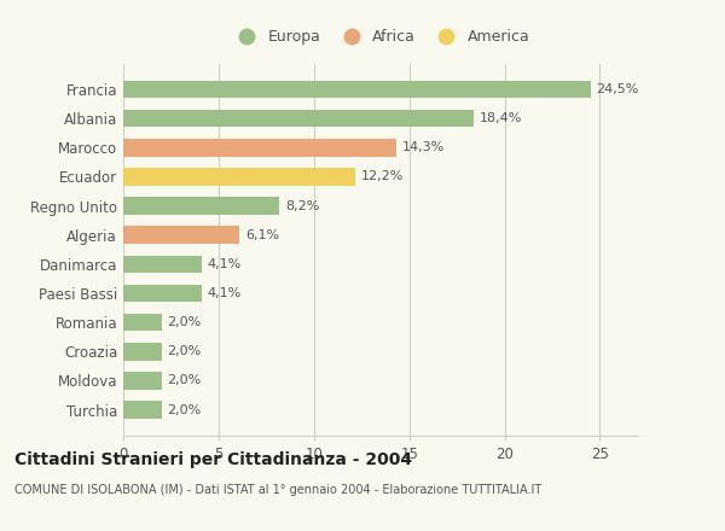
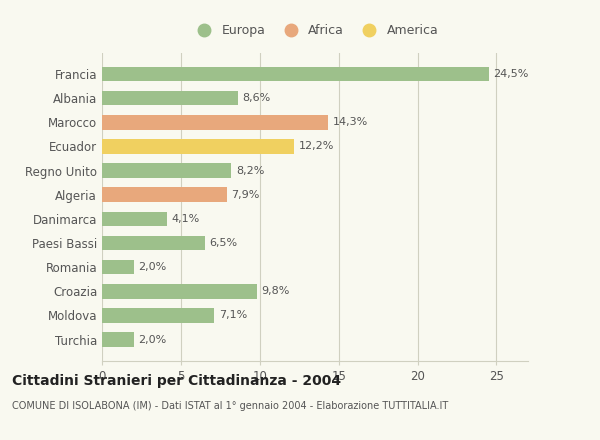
Albania: 18,4% -> 8,6%
Algeria: 6,1% -> 7,9%
Paesi Bassi: 4,1% -> 6,5%
Croazia: 2,0% -> 9,8%
Moldova: 2,0% -> 7,1%
